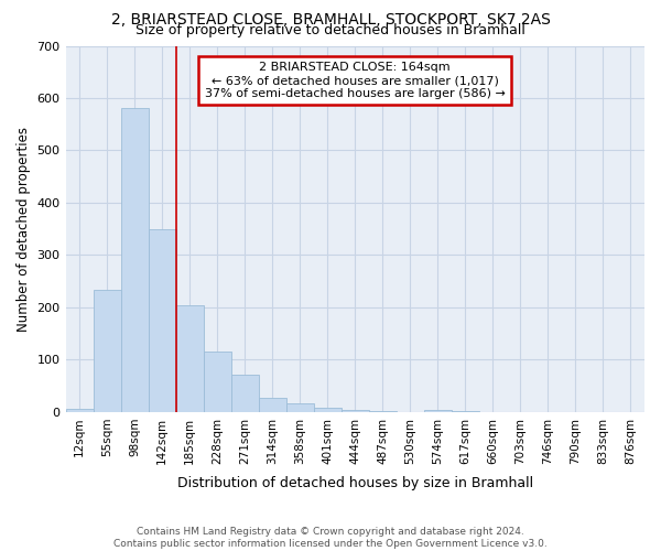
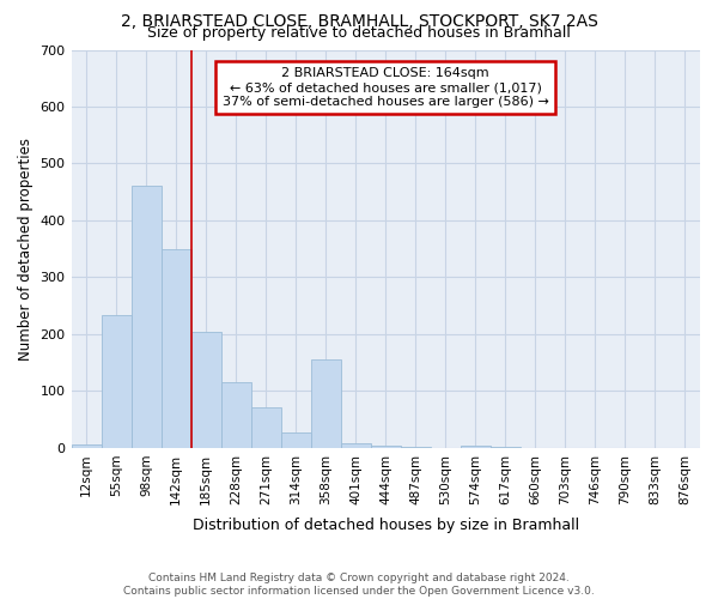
98sqm: 582 -> 460
358sqm: 17 -> 155
